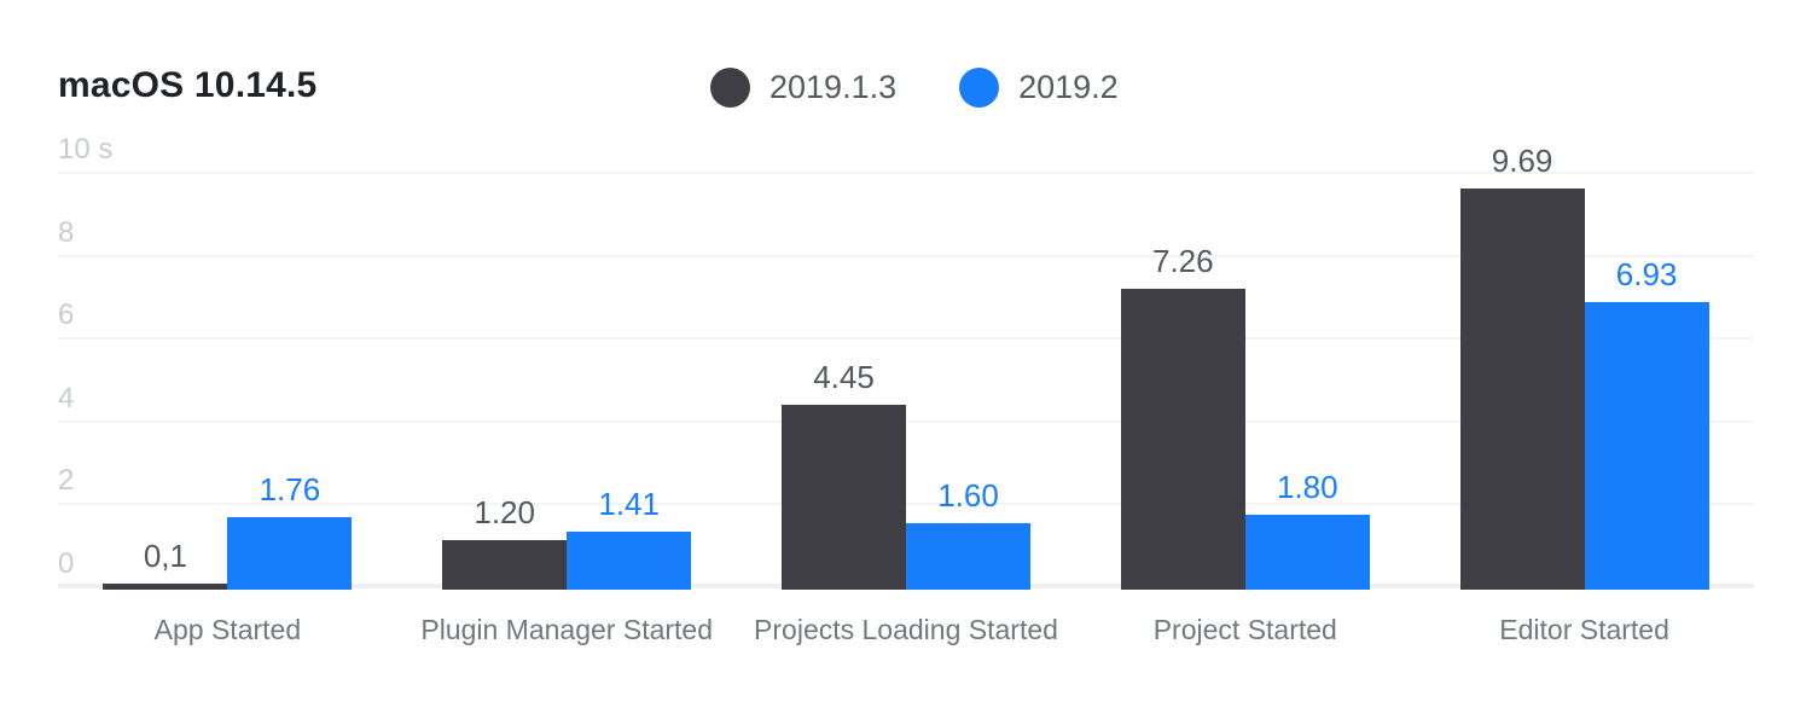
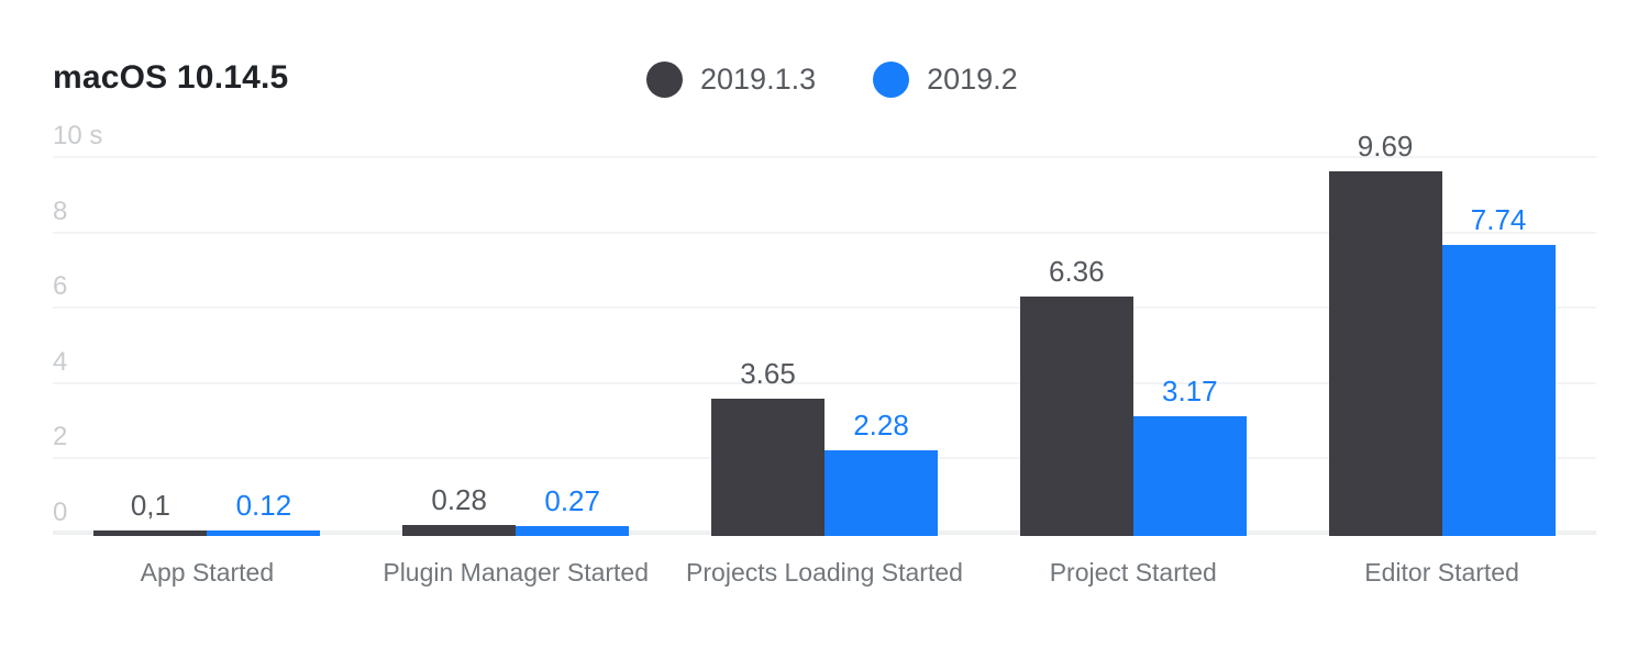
2019.2/App Started: 1.76 -> 0.12
2019.1.3/Plugin Manager Started: 1.20 -> 0.28
2019.2/Plugin Manager Started: 1.41 -> 0.27
2019.1.3/Projects Loading Started: 4.45 -> 3.65
2019.2/Projects Loading Started: 1.60 -> 2.28
2019.1.3/Project Started: 7.26 -> 6.36
2019.2/Project Started: 1.80 -> 3.17
2019.2/Editor Started: 6.93 -> 7.74
